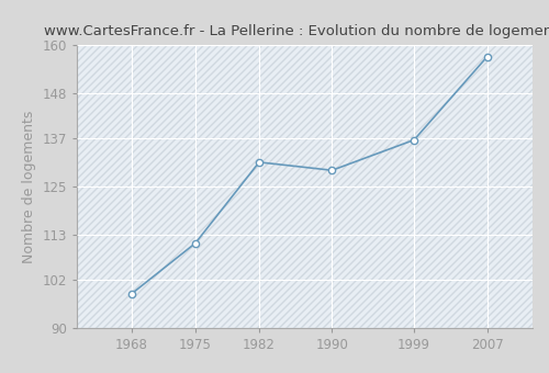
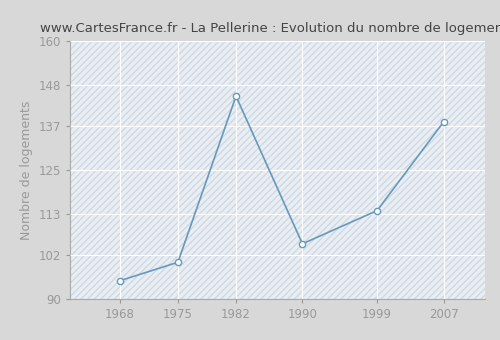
1968: 98.5 -> 95.0
1975: 111.0 -> 100.0
1982: 131.0 -> 145.0
1990: 129.0 -> 105.0
1999: 136.5 -> 114.0
2007: 157.0 -> 138.0
